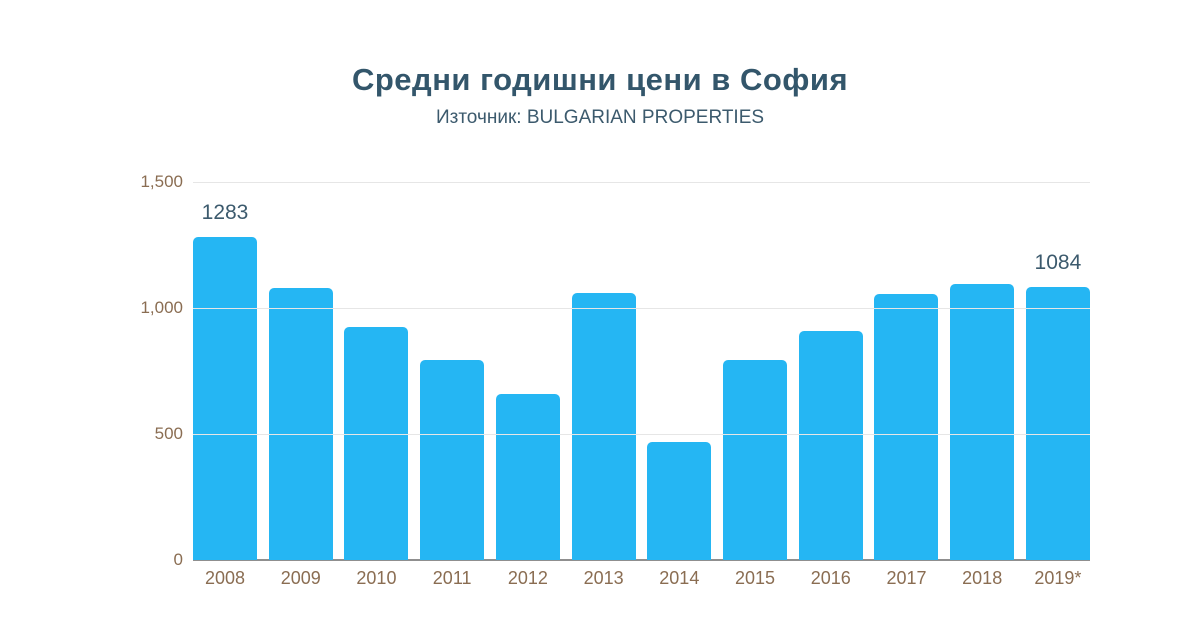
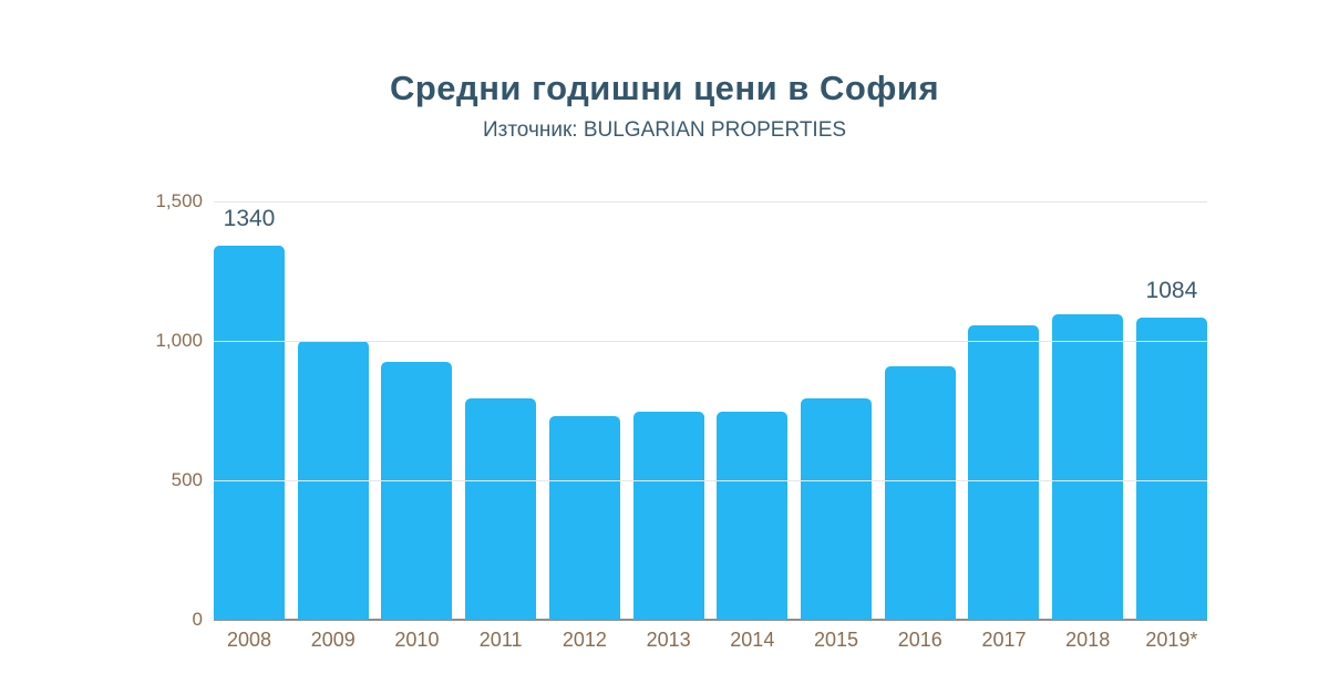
2008: 1283 -> 1340
2009: 1080 -> 1000
2012: 660 -> 730
2013: 1060 -> 740
2014: 470 -> 740
